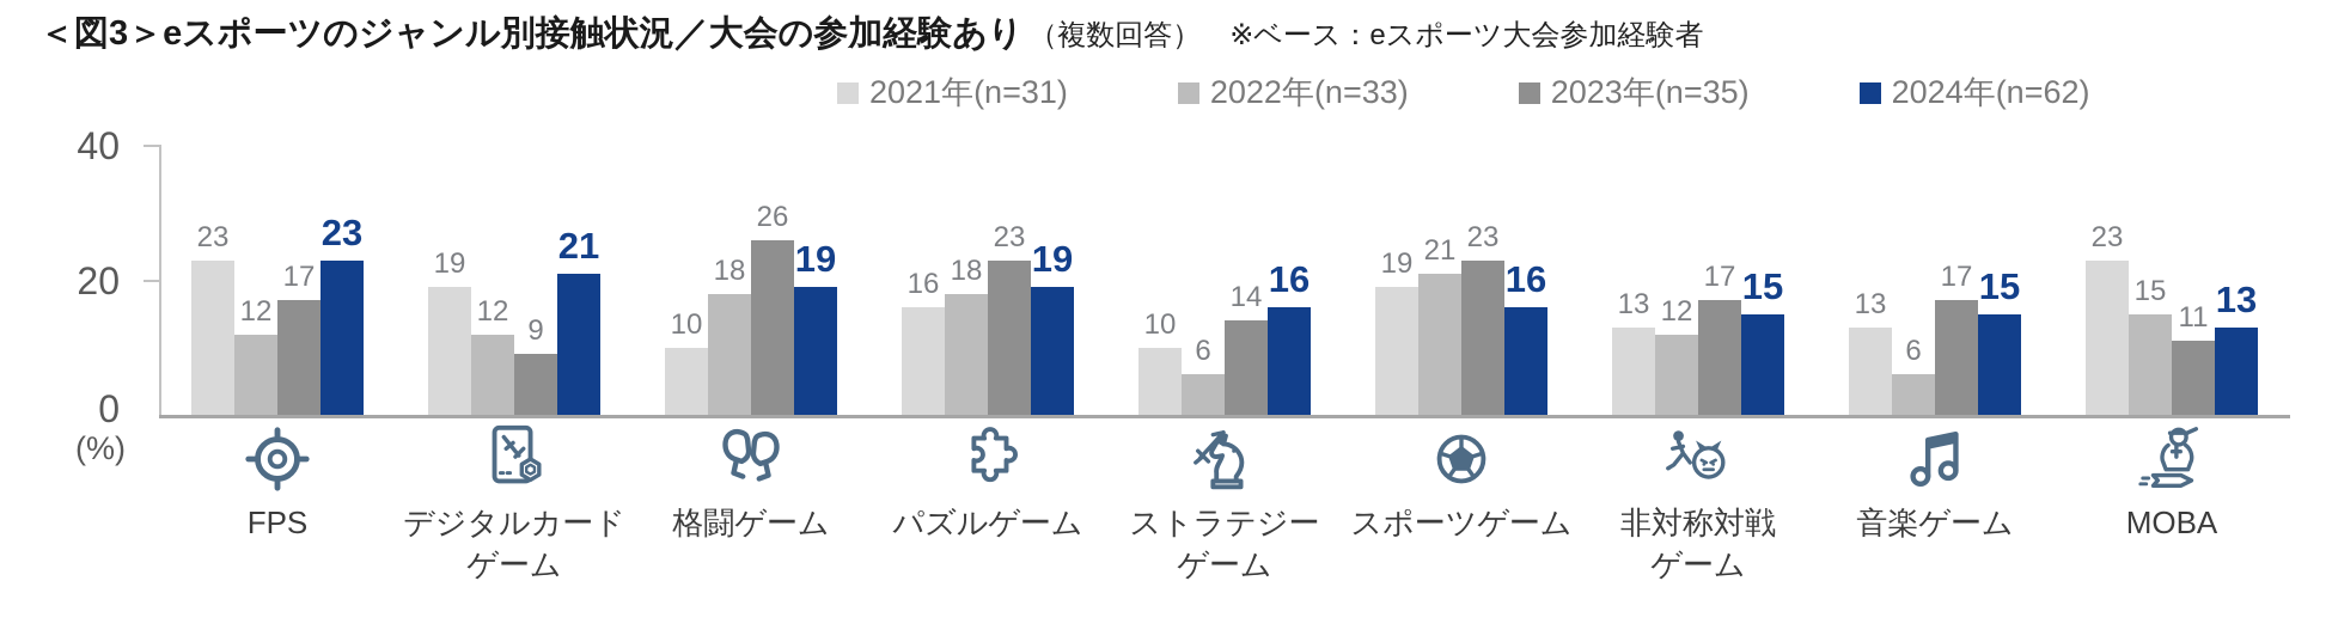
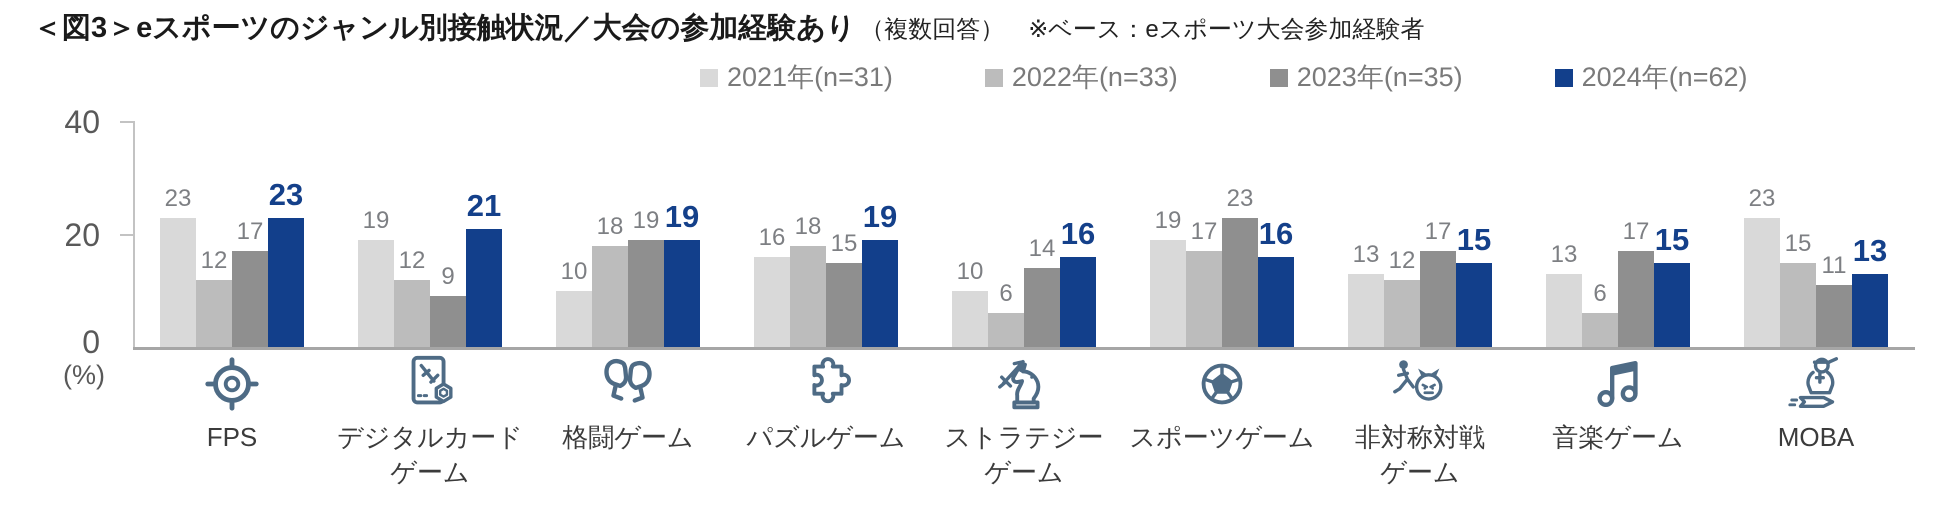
2023年(n=35)/格闘ゲーム: 26 -> 19
2023年(n=35)/パズルゲーム: 23 -> 15
2022年(n=33)/スポーツゲーム: 21 -> 17
